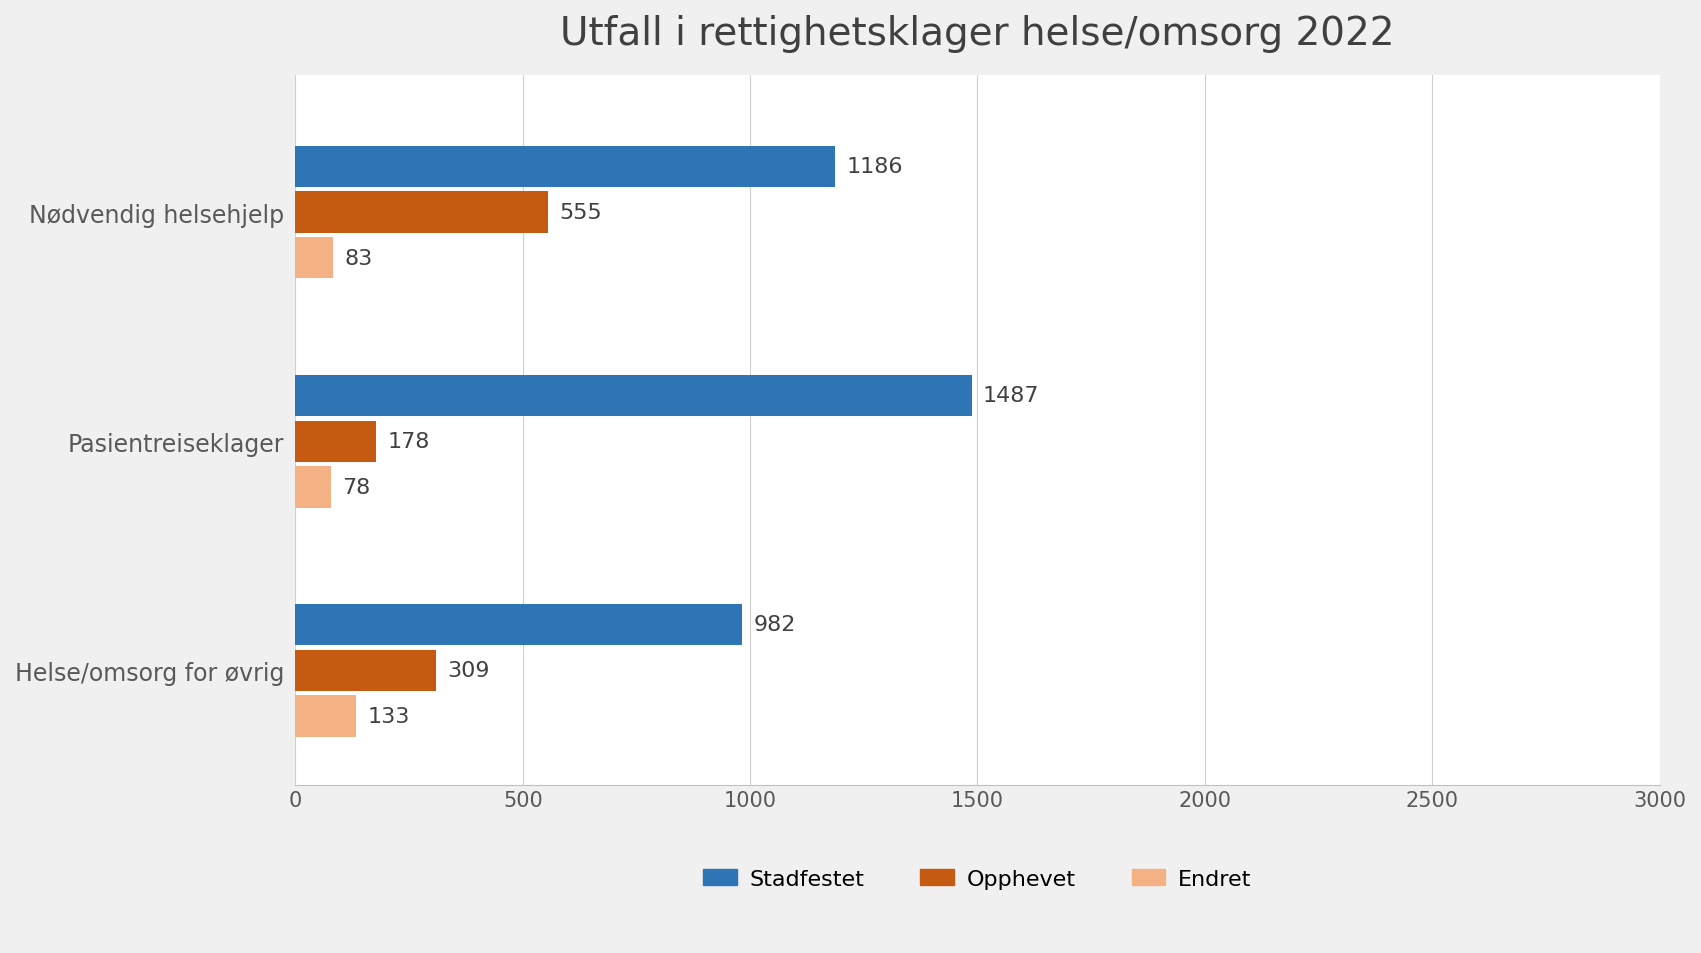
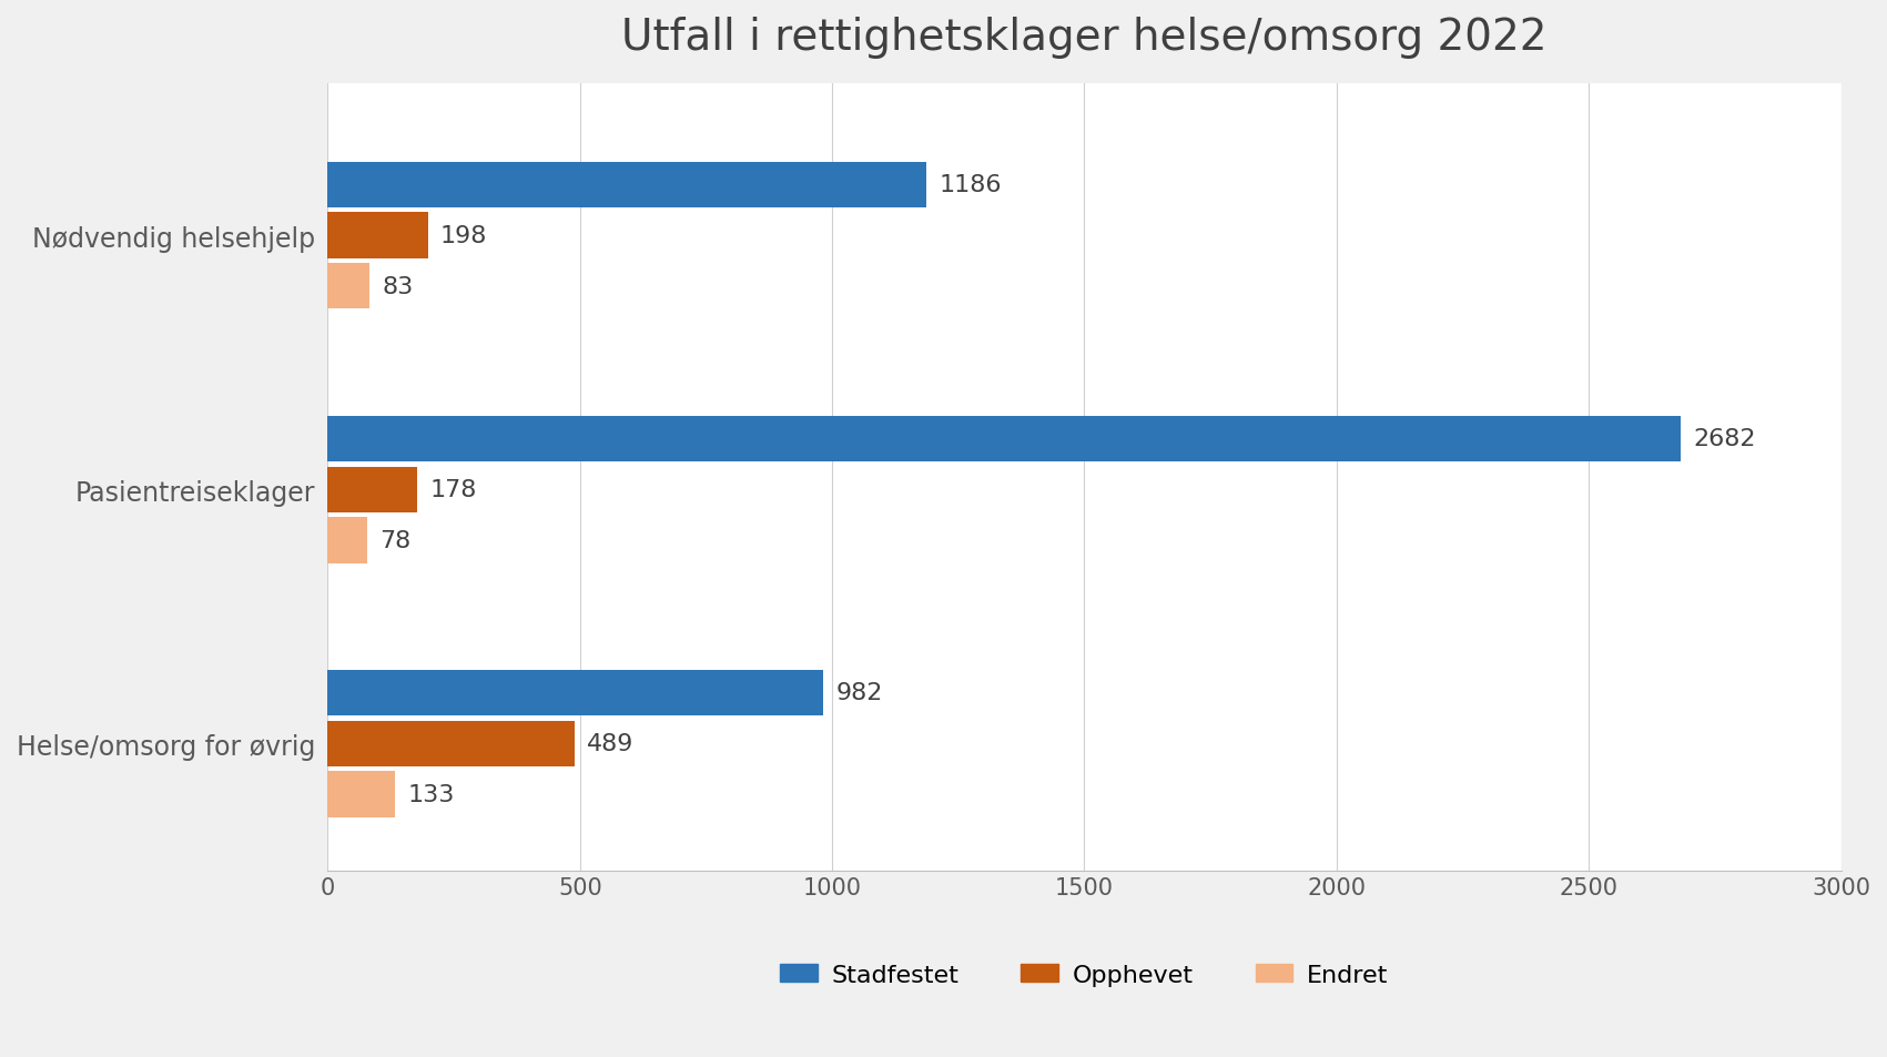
Opphevet/Nødvendig helsehjelp: 555 -> 198
Stadfestet/Pasientreiseklager: 1487 -> 2682
Opphevet/Helse/omsorg for øvrig: 309 -> 489
